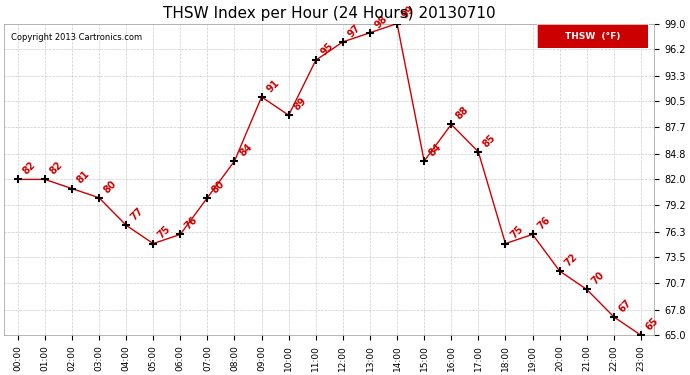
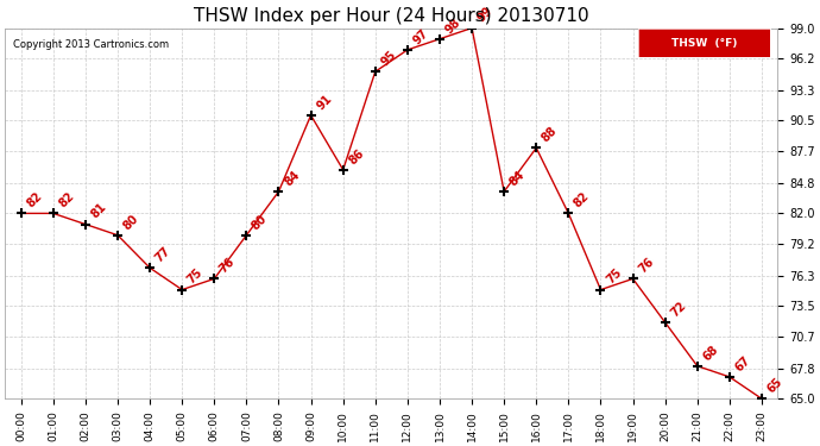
10:00: 89 -> 86
17:00: 85 -> 82
21:00: 70 -> 68
